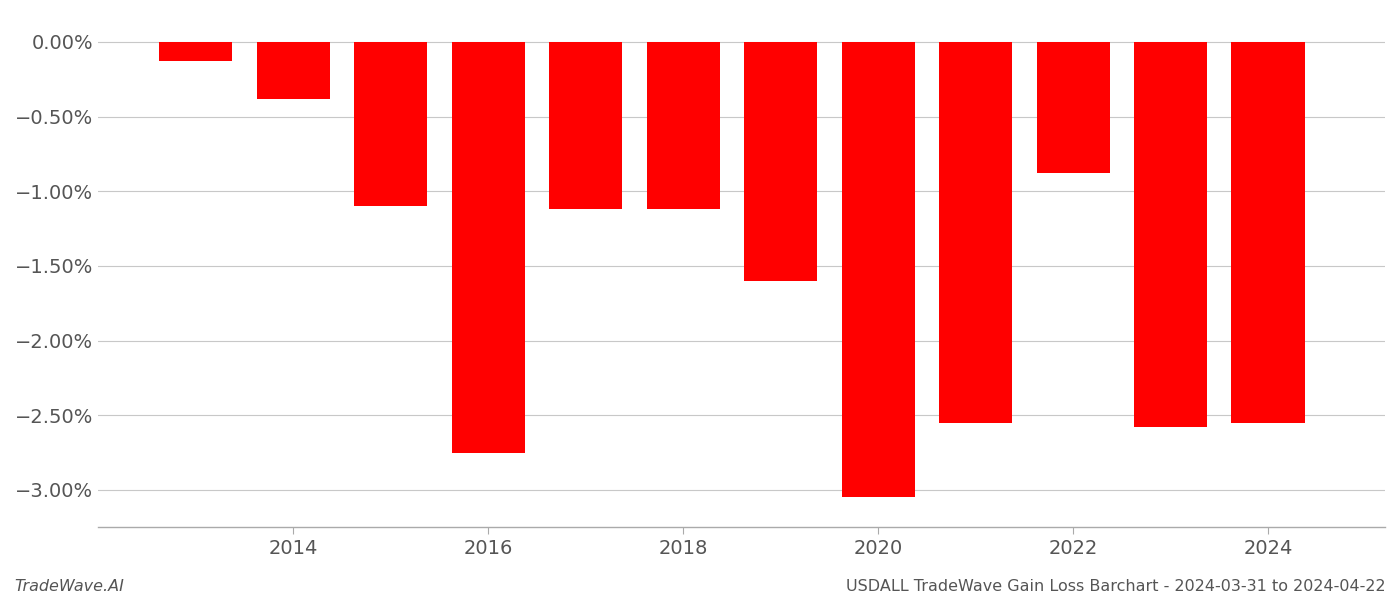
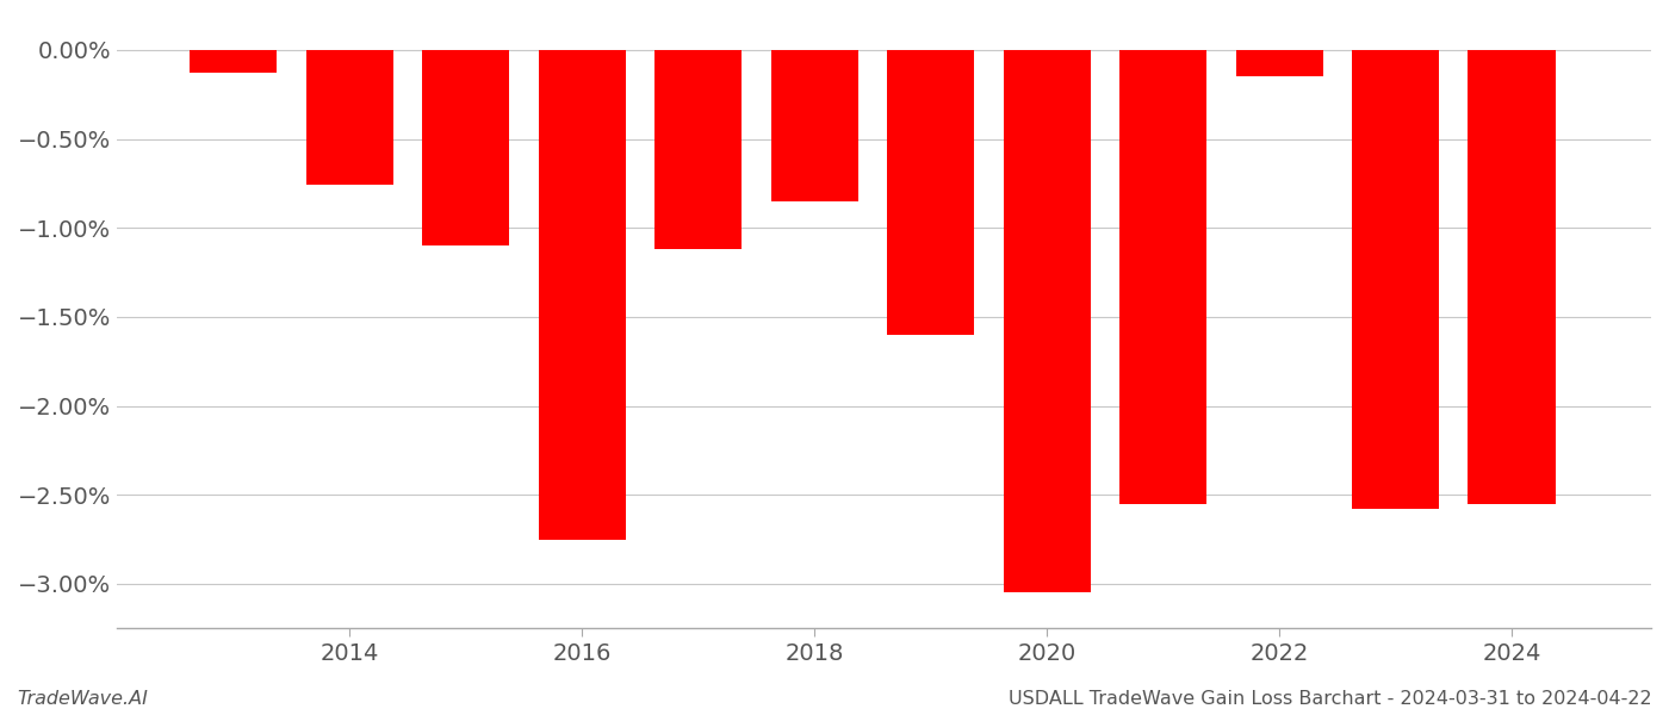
2014: -0.38% -> -0.76%
2018: -1.12% -> -0.85%
2022: -0.88% -> -0.15%
